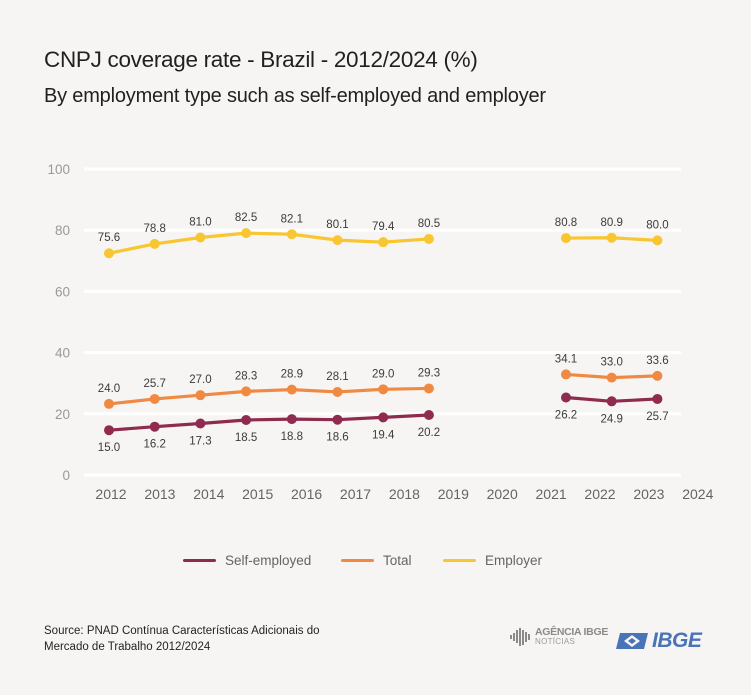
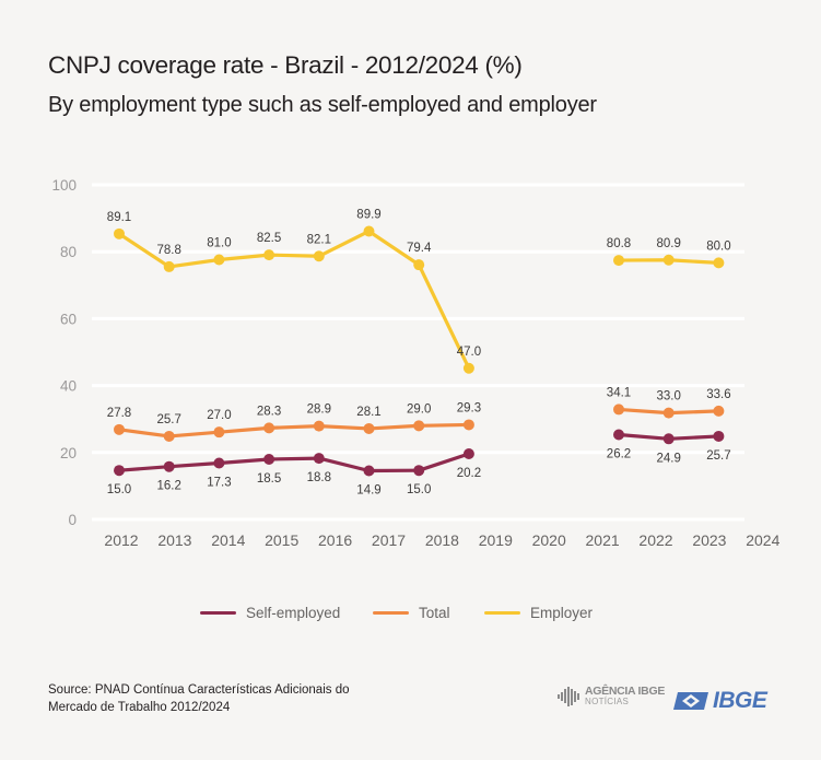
Total/2012: 24.0 -> 27.8
Employer/2012: 75.6 -> 89.1
Self-employed/2017: 18.6 -> 14.9
Employer/2017: 80.1 -> 89.9
Self-employed/2018: 19.4 -> 15.0
Employer/2019: 80.5 -> 47.0
